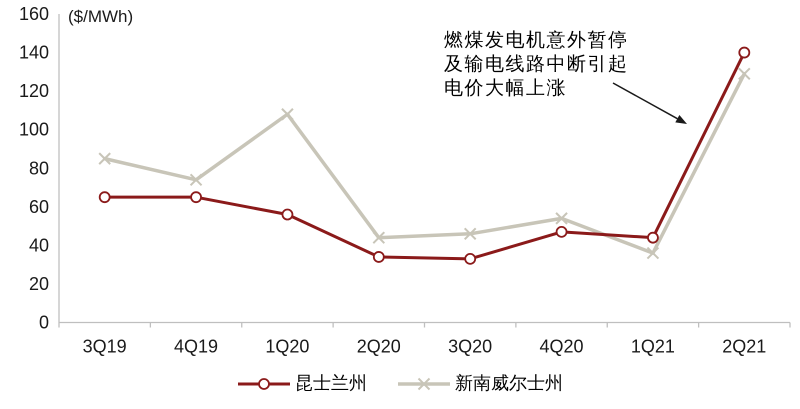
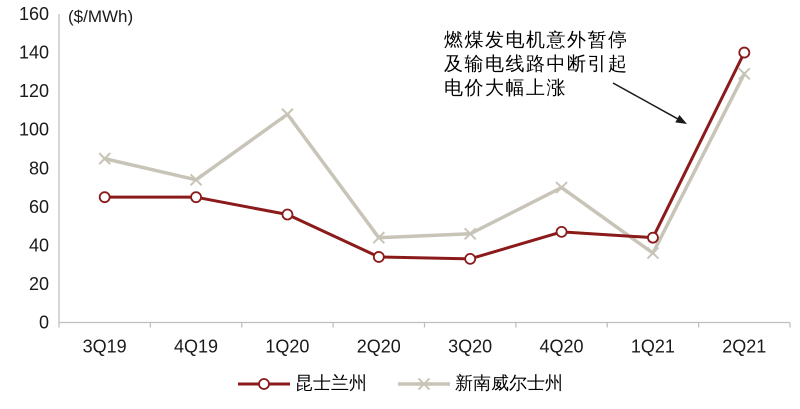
新南威尔士州/4Q20: 54 -> 70
